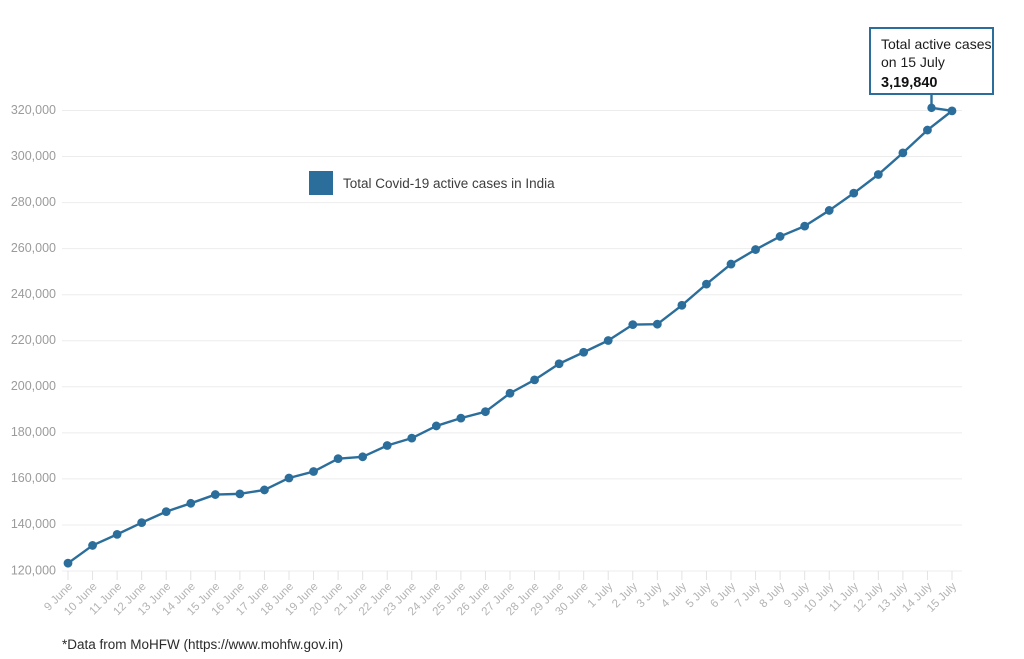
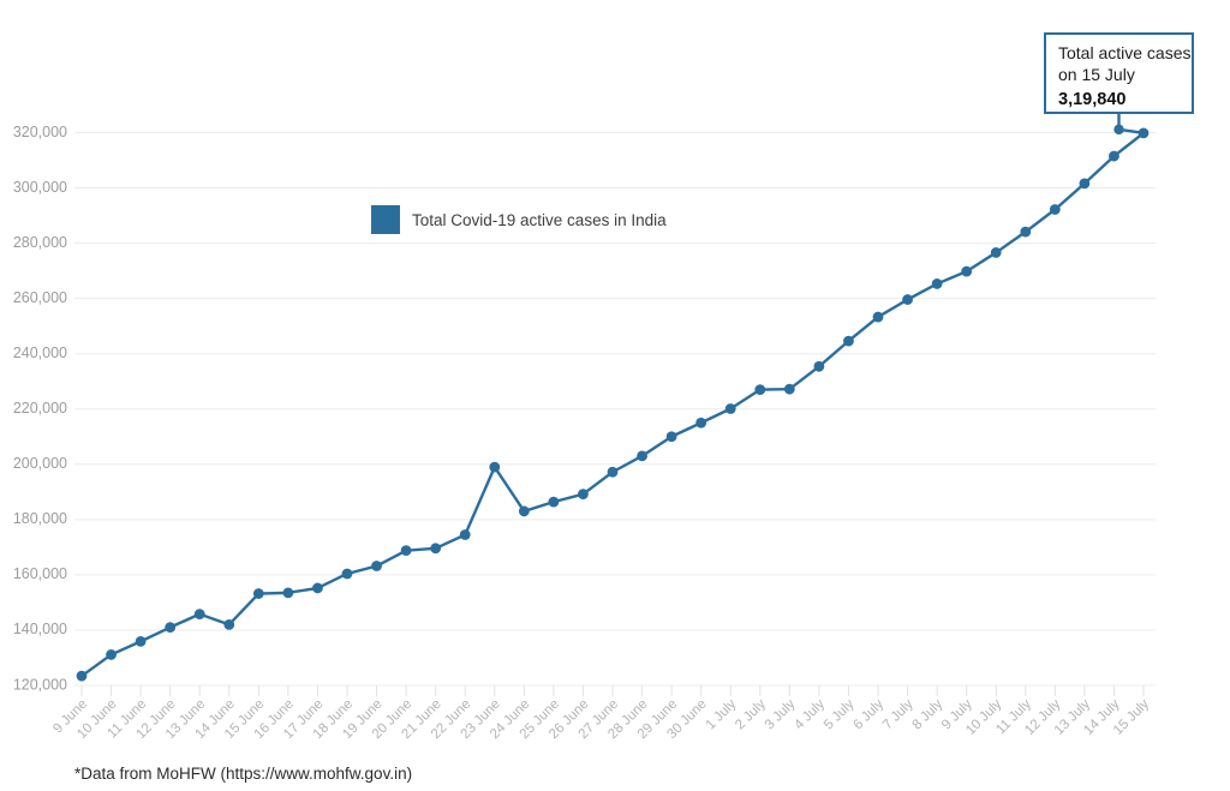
14 June: 149000 -> 142000
23 June: 178000 -> 199000
